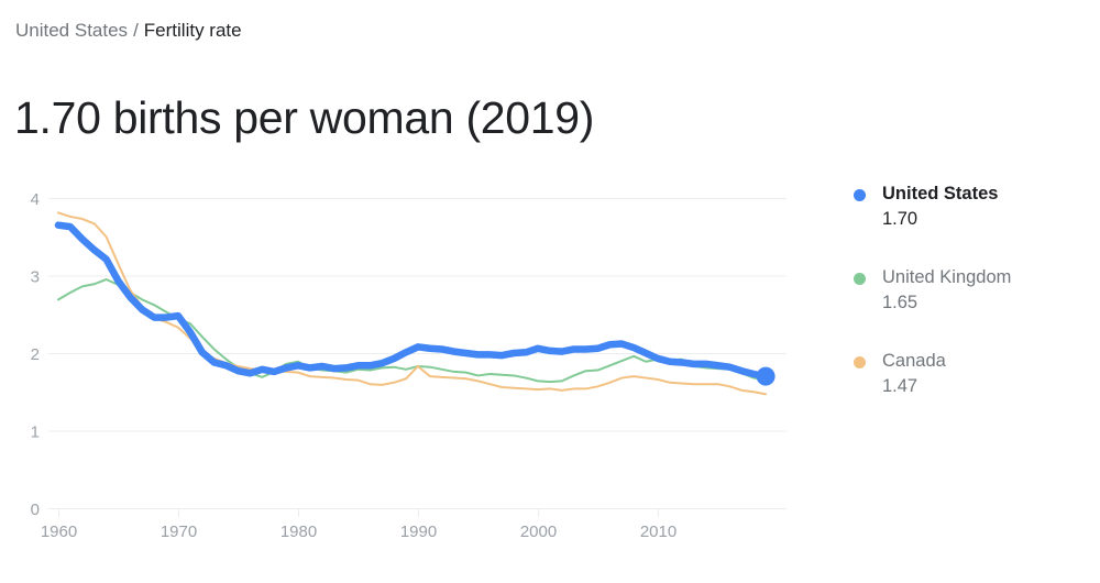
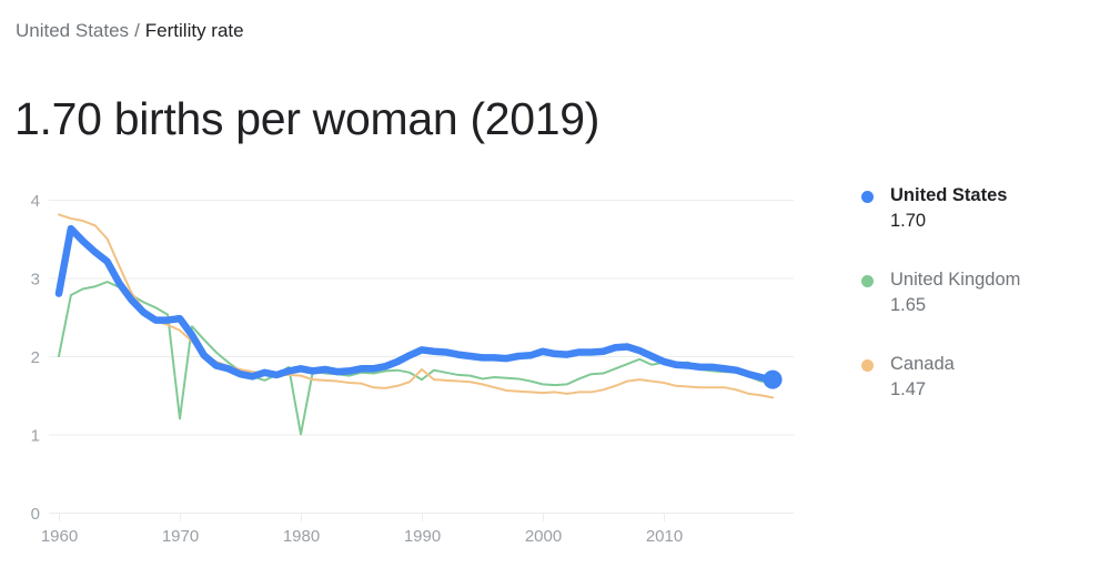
United States/1960: 3.6 -> 2.8
United Kingdom/1960: 2.7 -> 2.0
United Kingdom/1970: 2.4 -> 1.2
United Kingdom/1980: 1.9 -> 1.0
United Kingdom/1990: 1.8 -> 1.7
